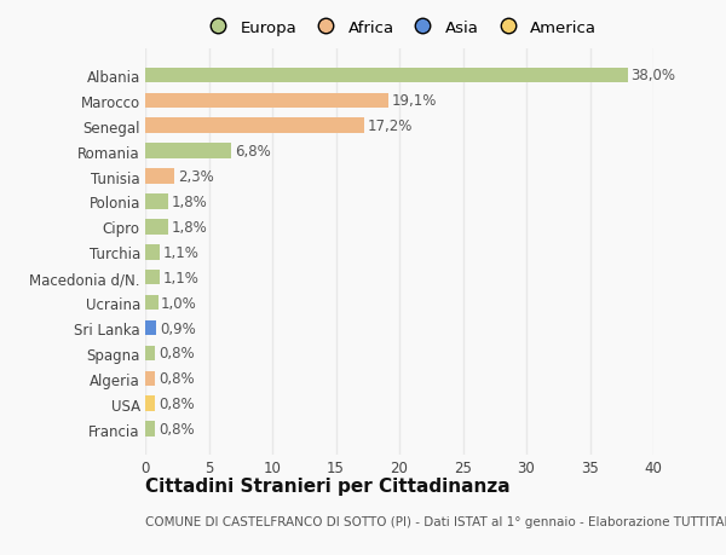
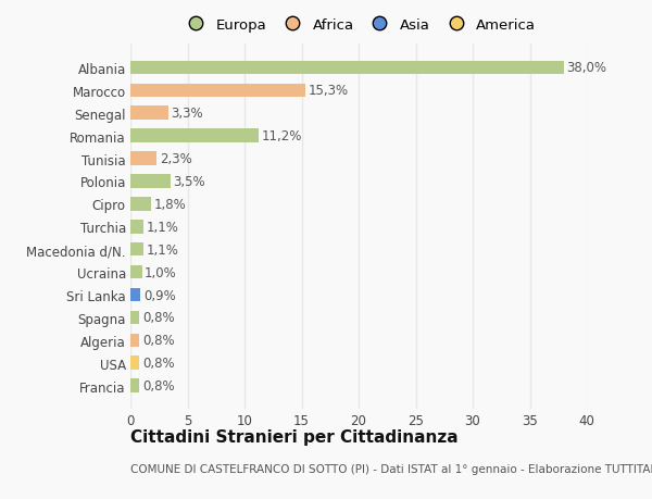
Marocco: 19,1% -> 15,3%
Senegal: 17,2% -> 3,3%
Romania: 6,8% -> 11,2%
Polonia: 1,8% -> 3,5%
